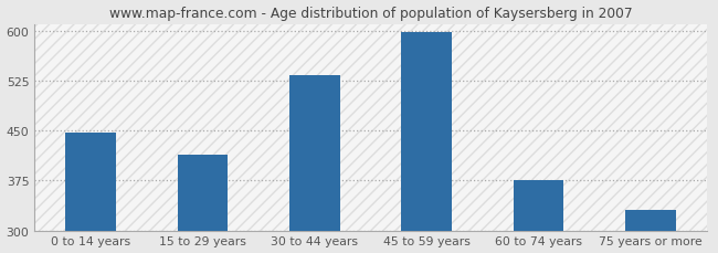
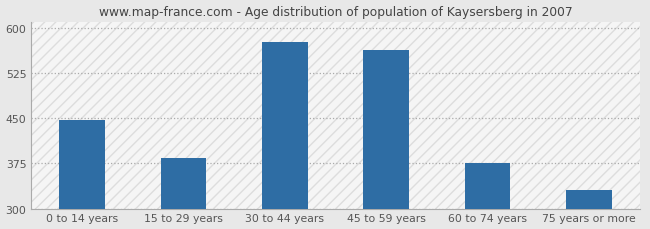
15 to 29 years: 413 -> 384
30 to 44 years: 533 -> 576
45 to 59 years: 597 -> 562
